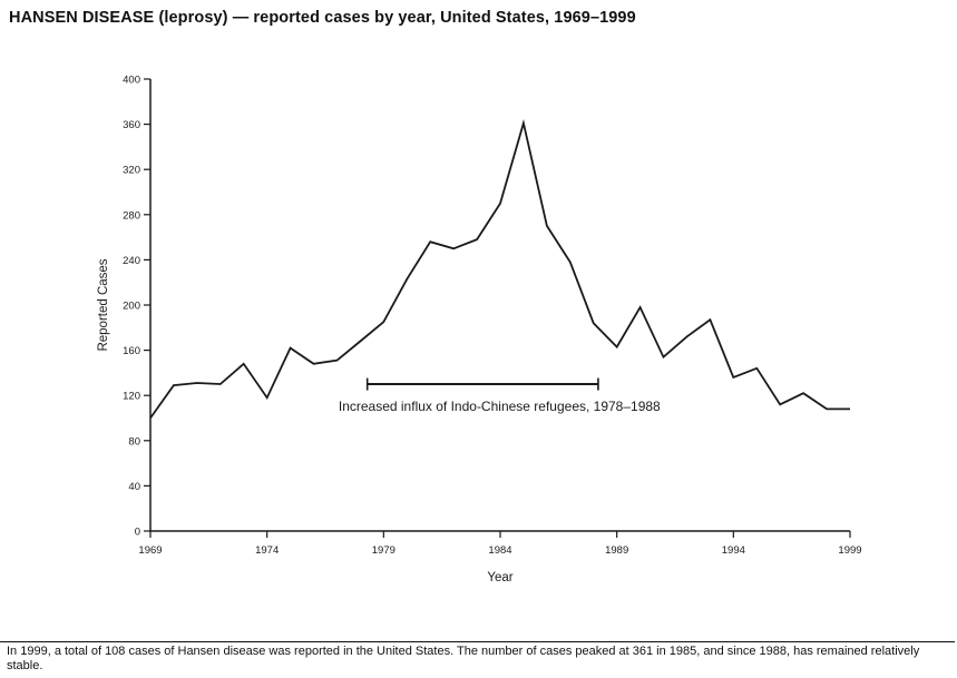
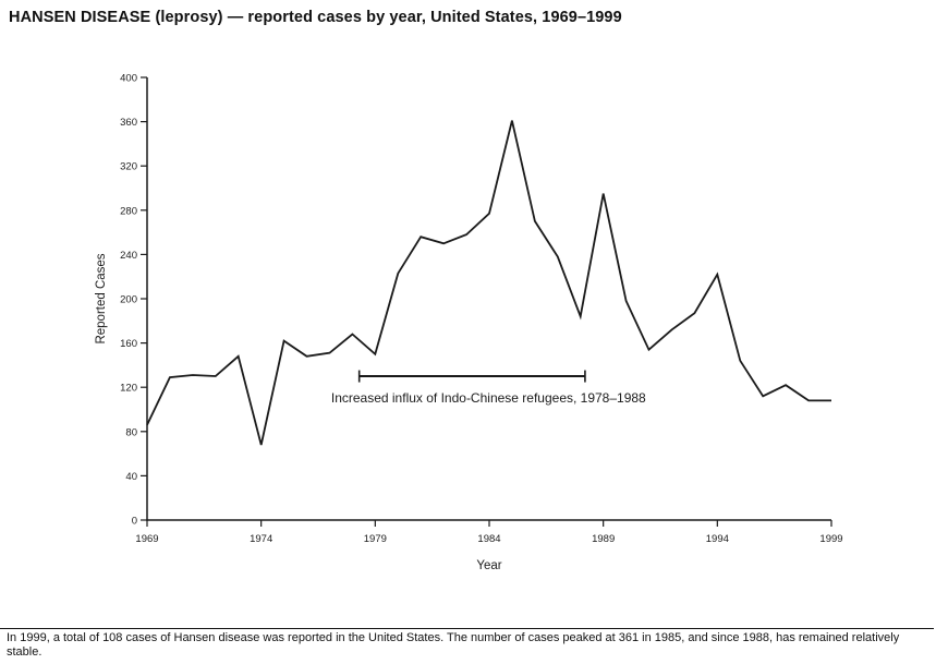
1969: 100 -> 86
1974: 118 -> 68
1979: 185 -> 150
1984: 290 -> 277
1989: 163 -> 295
1994: 136 -> 222
